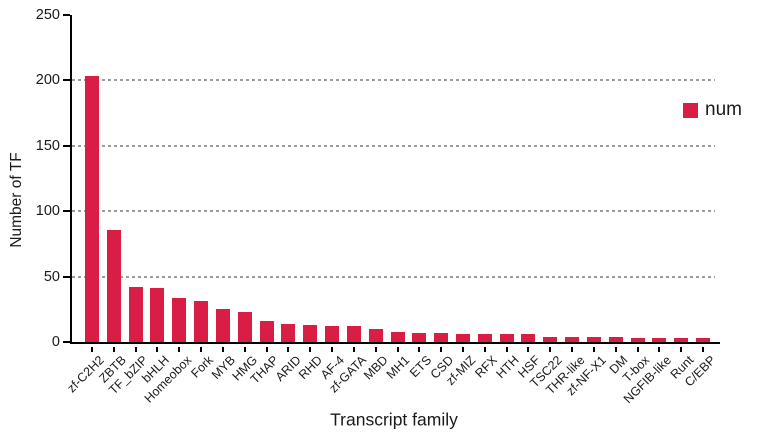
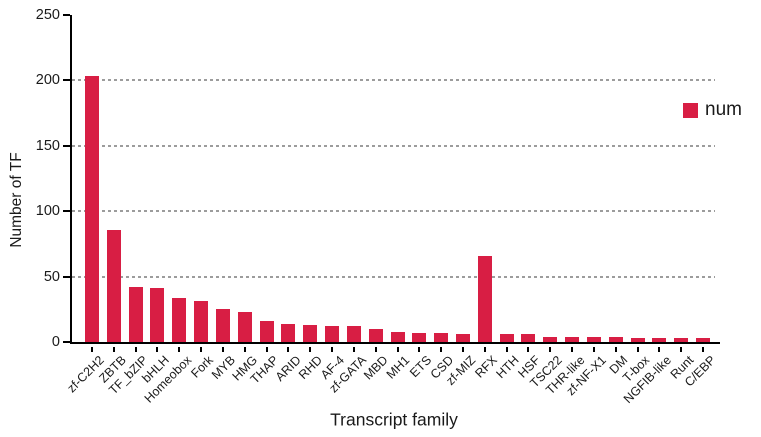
RFX: 6 -> 66
